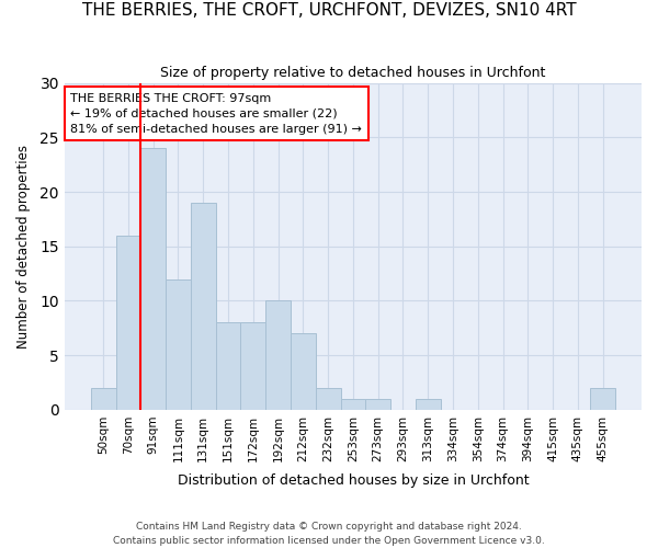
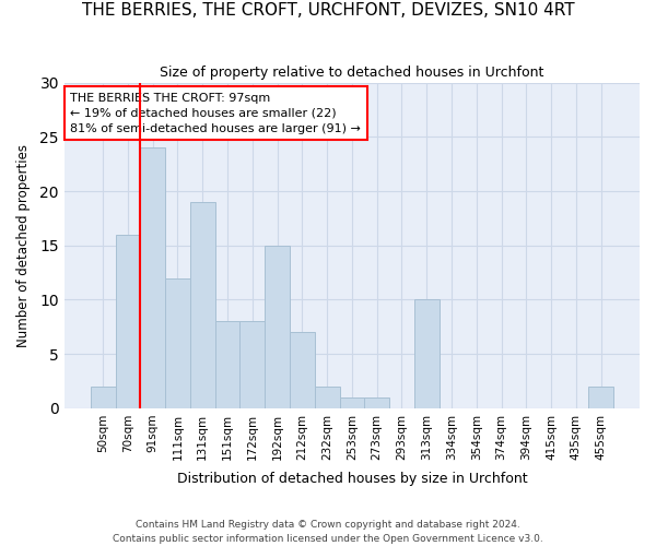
192sqm: 10 -> 15
313sqm: 1 -> 10
